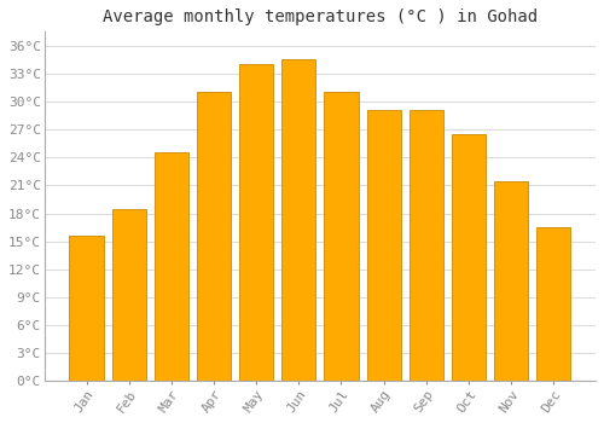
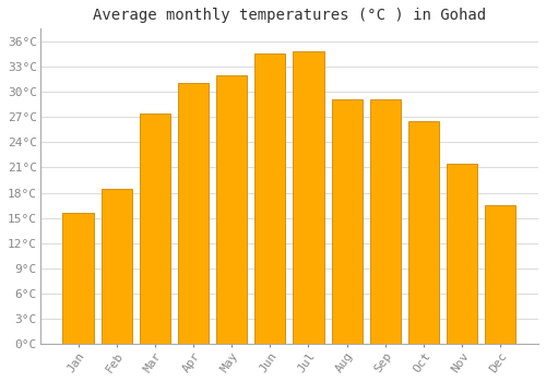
Mar: 24.5°C -> 27.4°C
May: 34.0°C -> 32.0°C
Jul: 31.1°C -> 34.8°C
